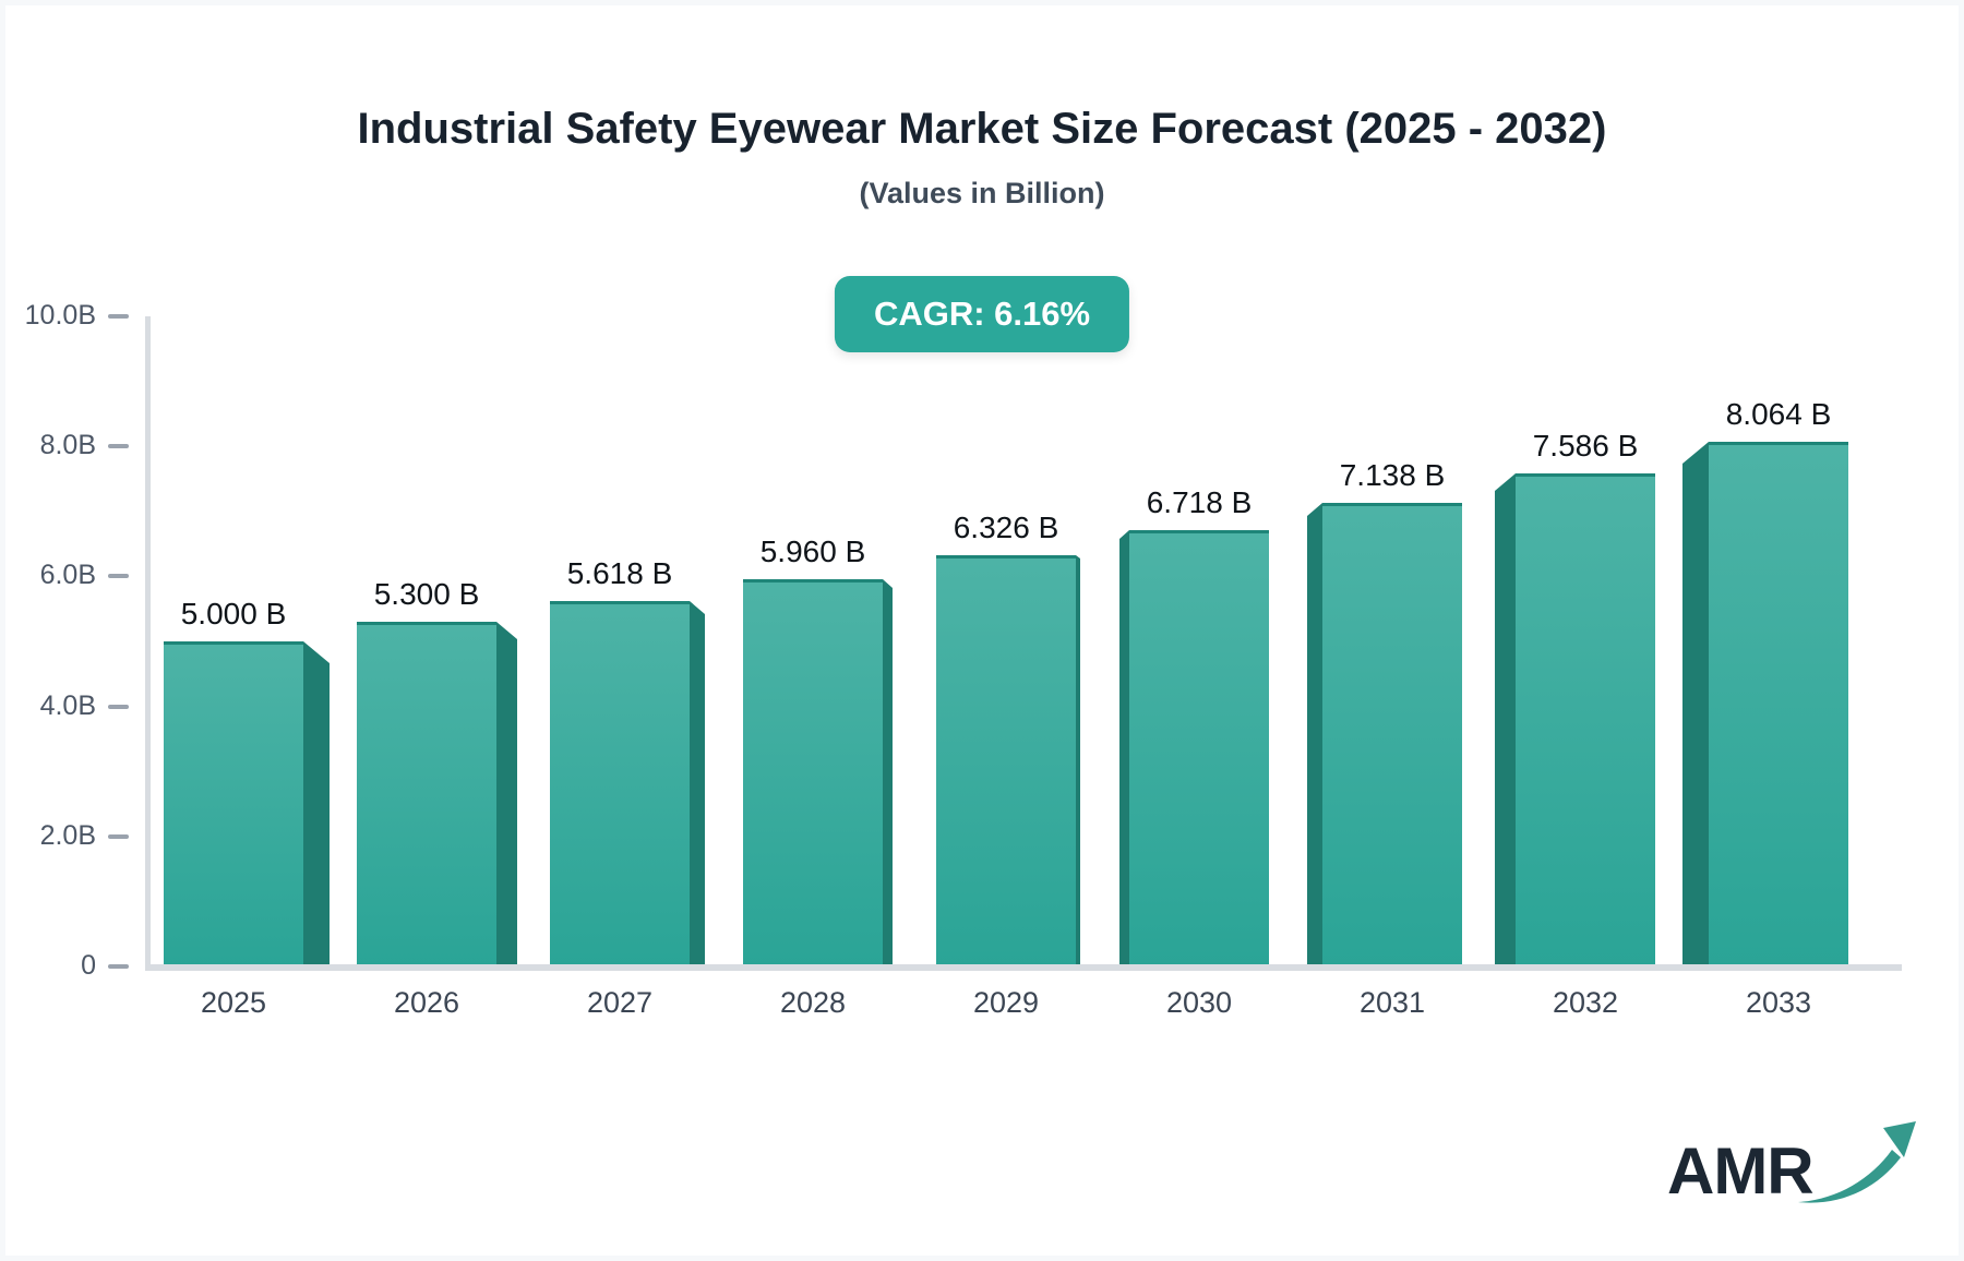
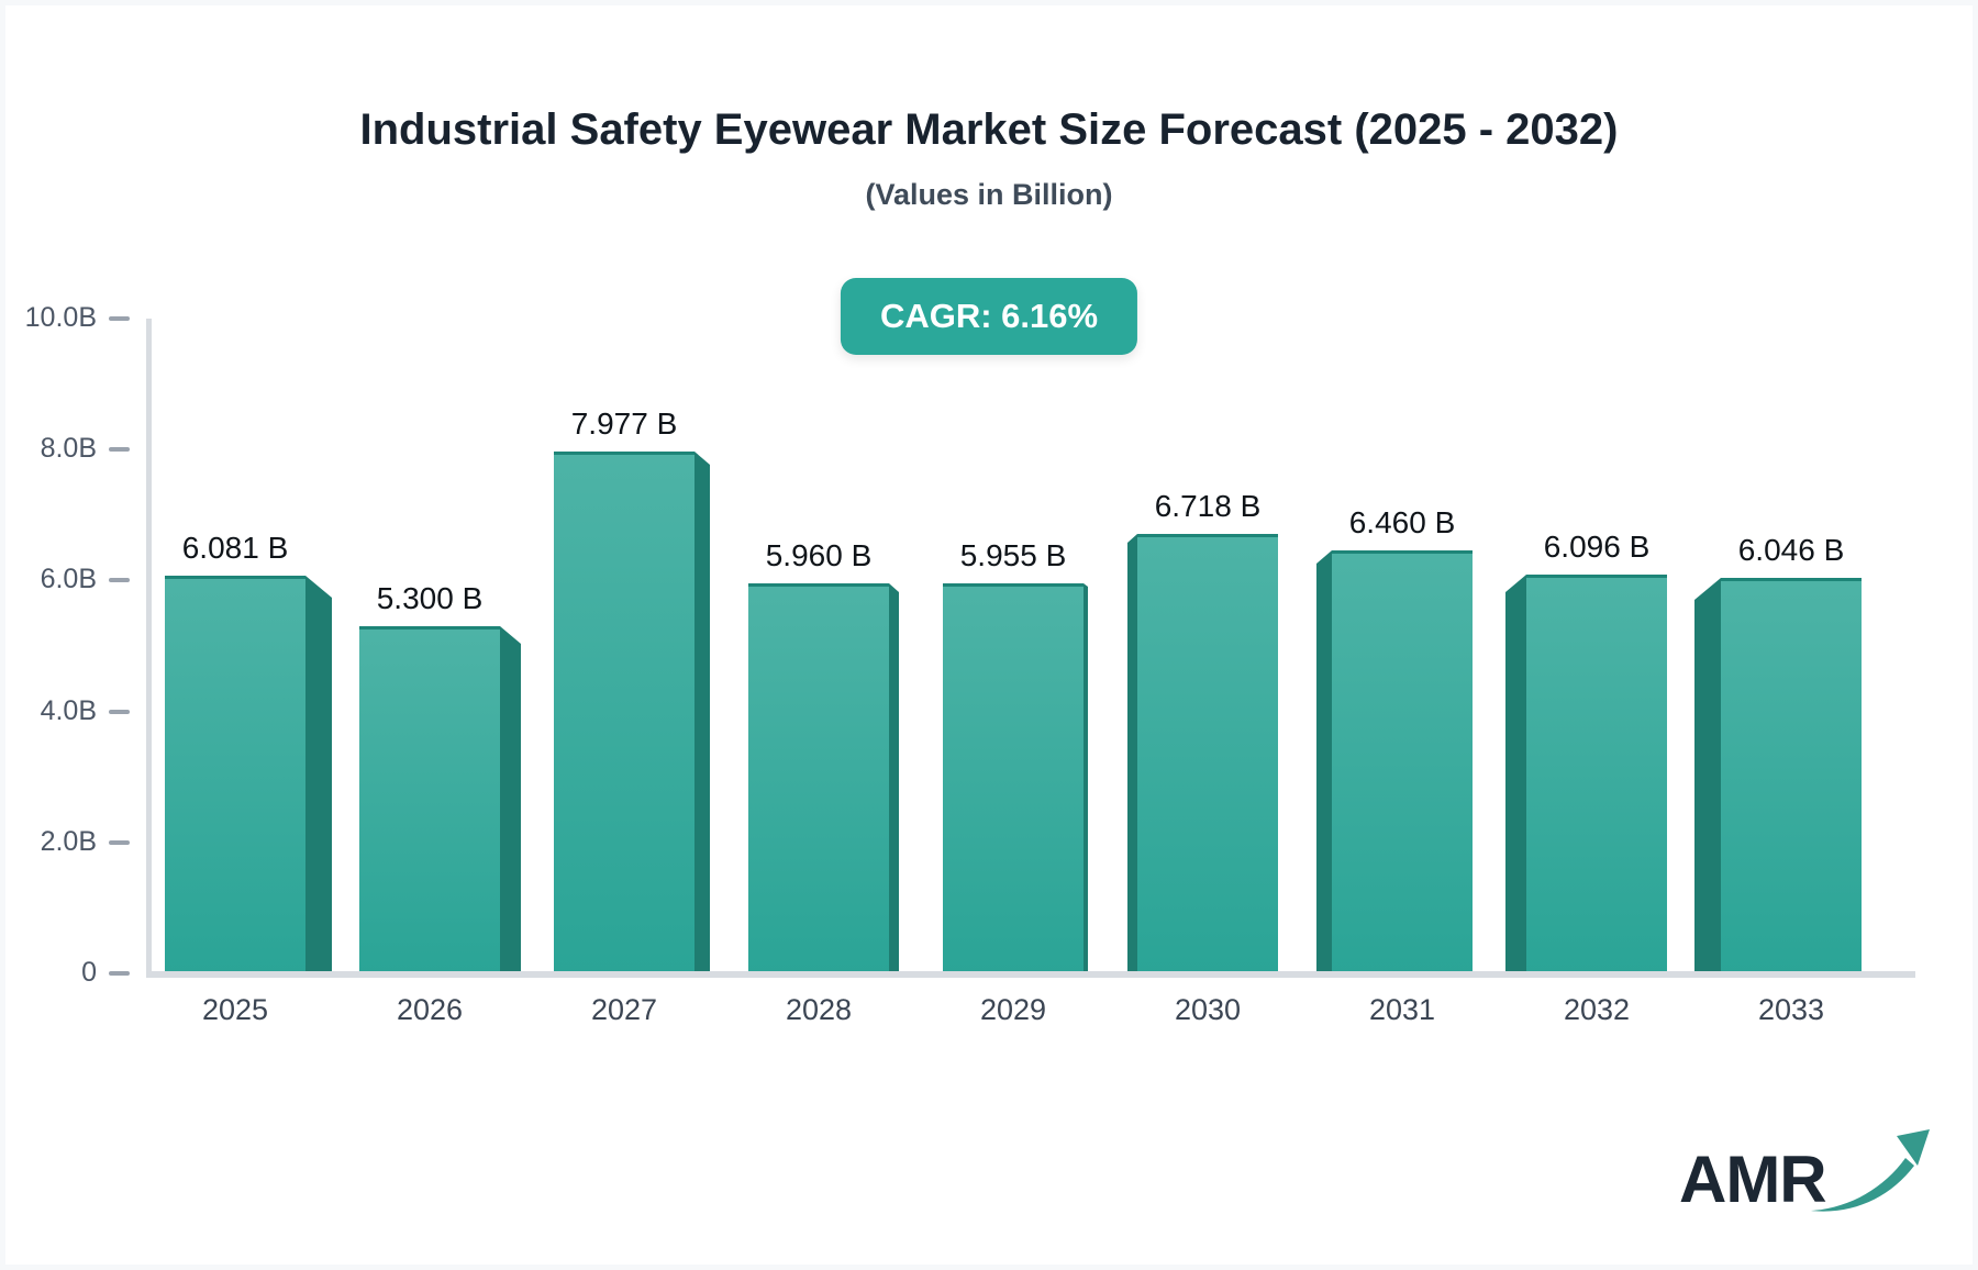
2025: 5.000 -> 6.081
2027: 5.618 -> 7.977
2029: 6.326 -> 5.955
2031: 7.138 -> 6.460
2032: 7.586 -> 6.096
2033: 8.064 -> 6.046
